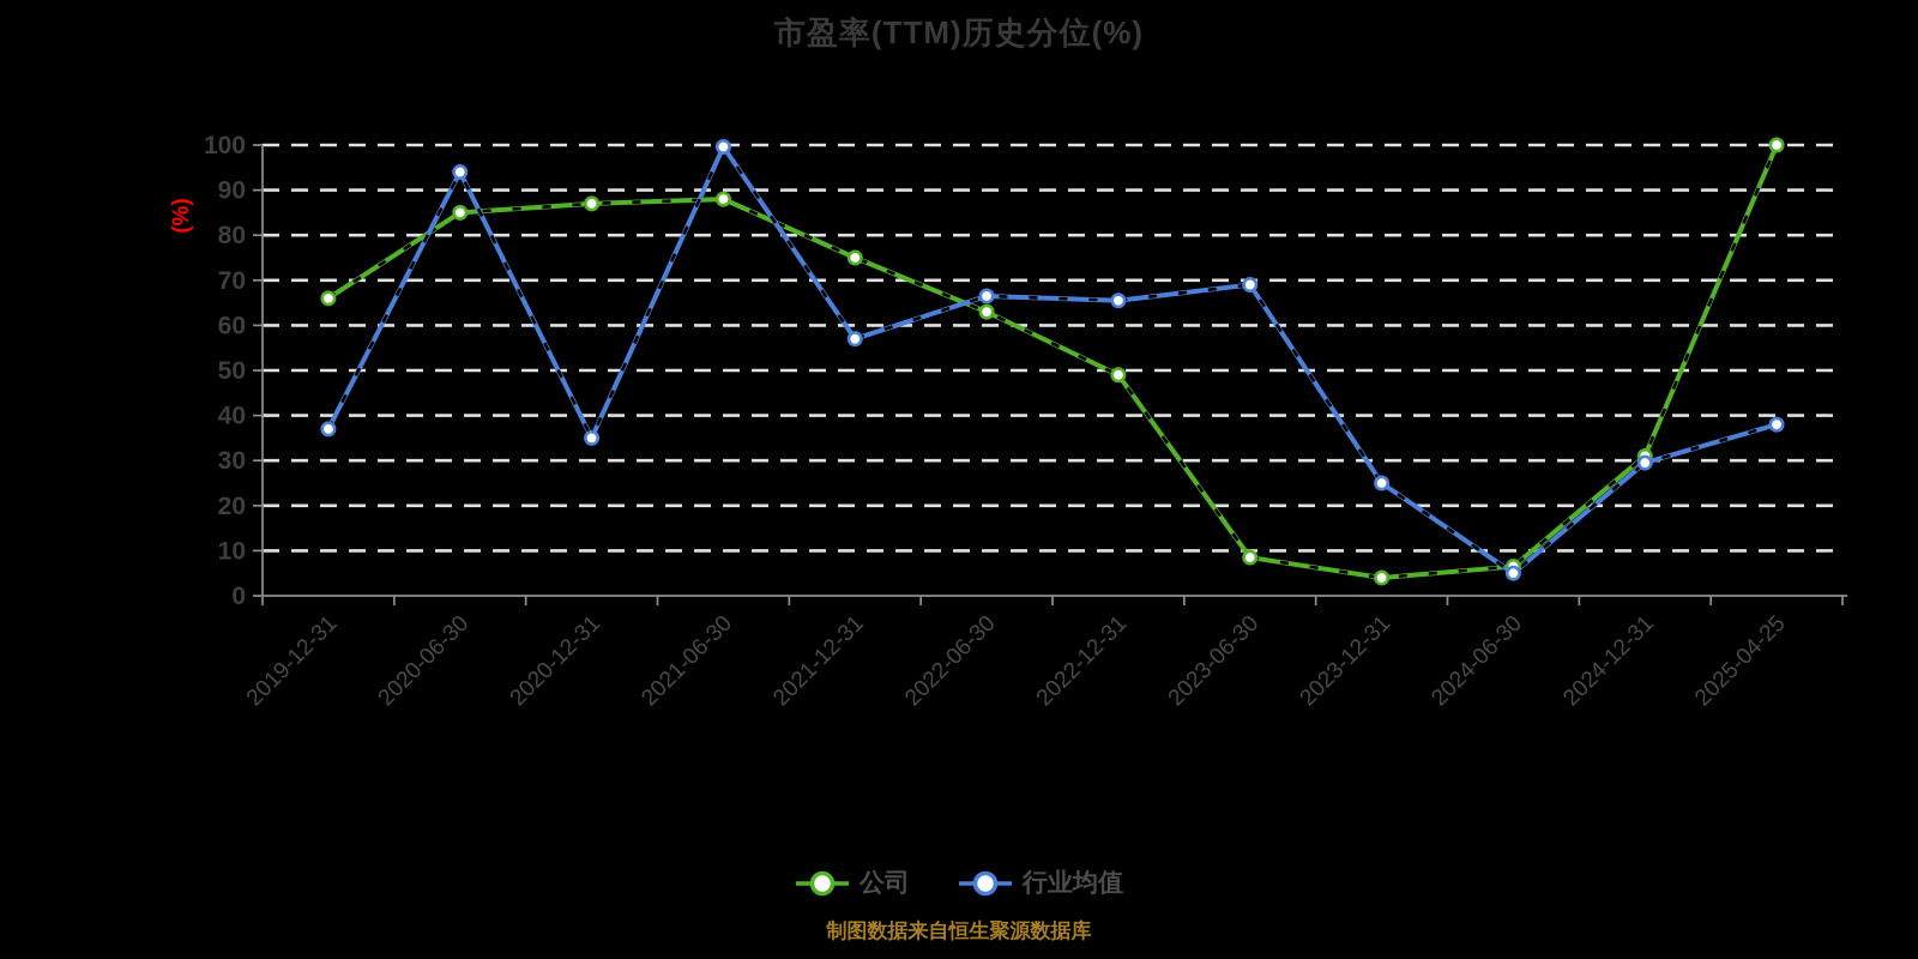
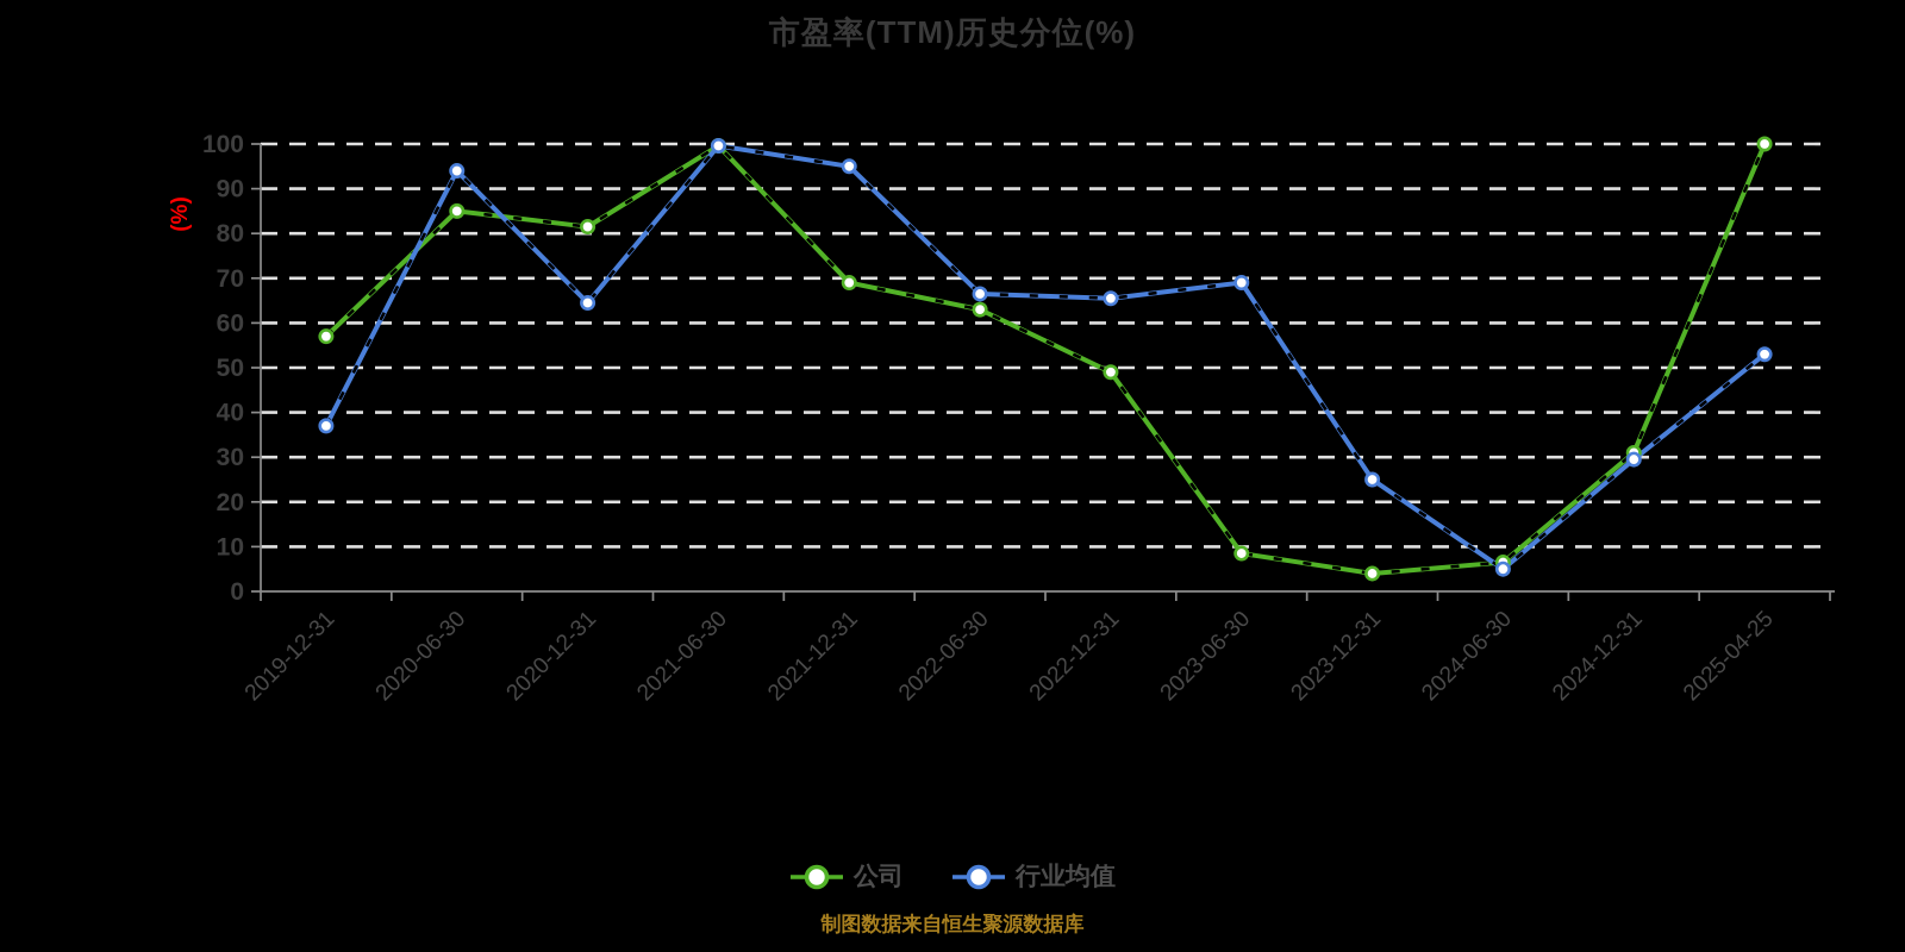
公司/2019-12-31: 66 -> 57
公司/2020-12-31: 87 -> 82
行业均值/2020-12-31: 35 -> 64
公司/2021-06-30: 88 -> 100
公司/2021-12-31: 75 -> 69
行业均值/2021-12-31: 57 -> 95
行业均值/2025-04-25: 38 -> 53
